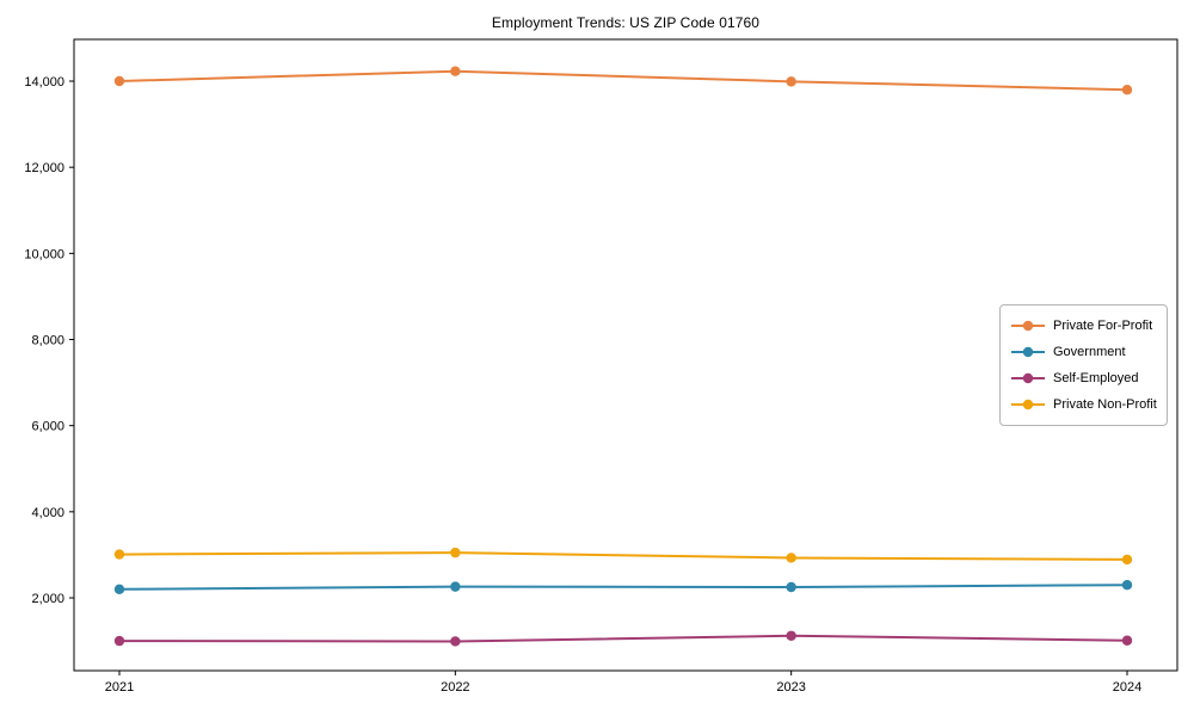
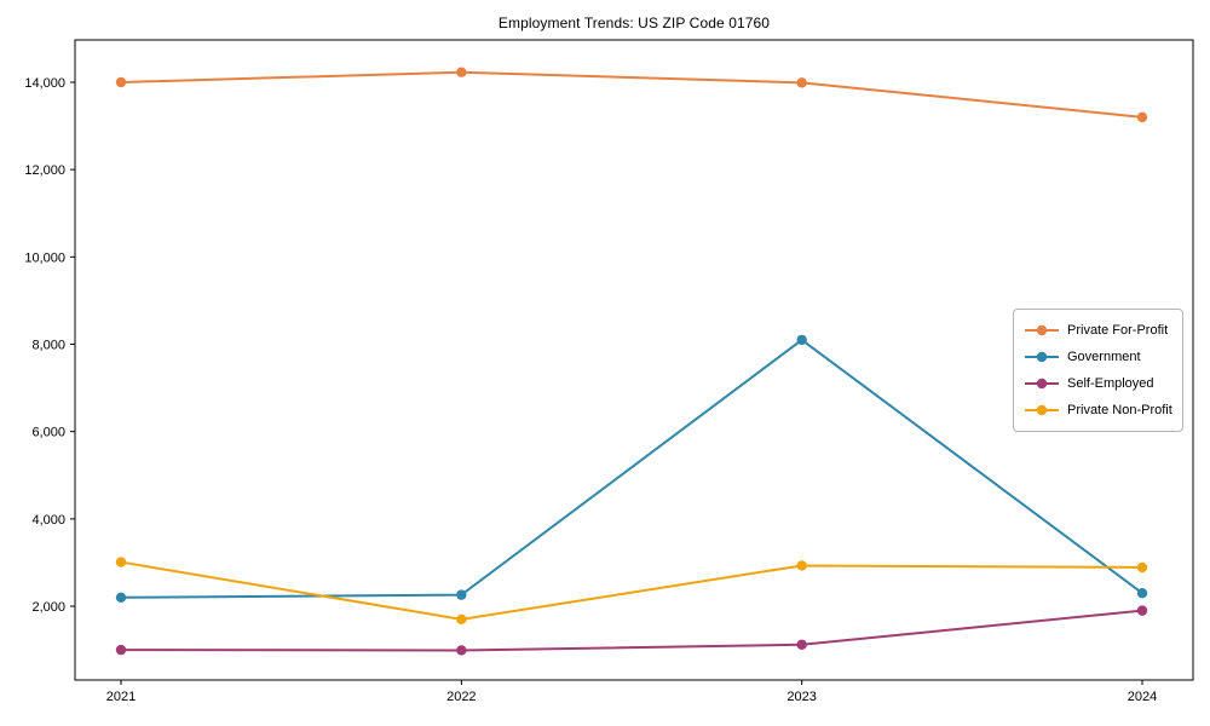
Private Non-Profit/2022: 3000 -> 1700
Government/2023: 2200 -> 8100
Private For-Profit/2024: 13800 -> 13200
Self-Employed/2024: 1000 -> 1900
